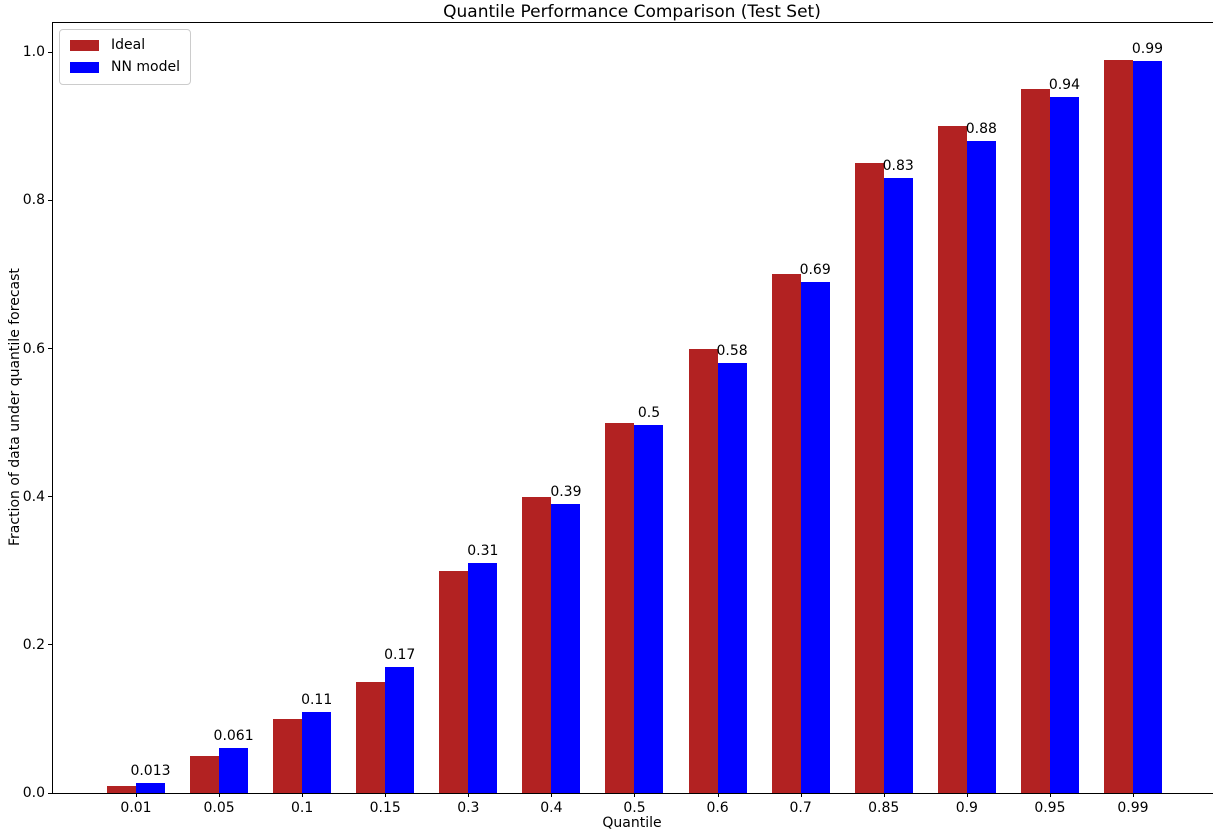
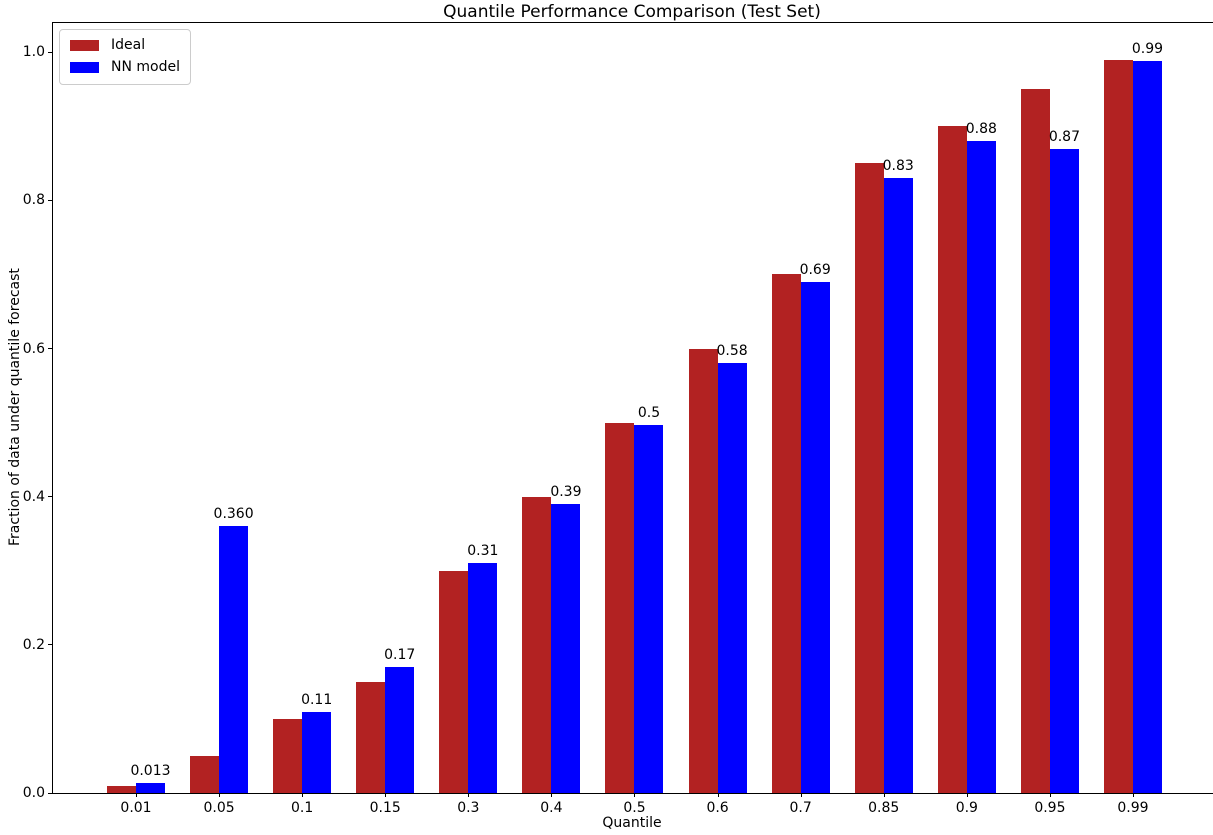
NN model/0.05: 0.061 -> 0.360
NN model/0.95: 0.94 -> 0.87
